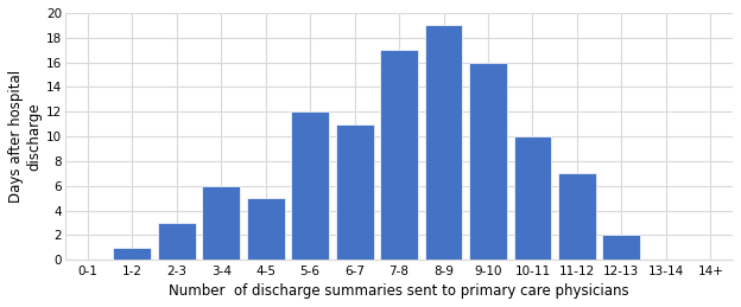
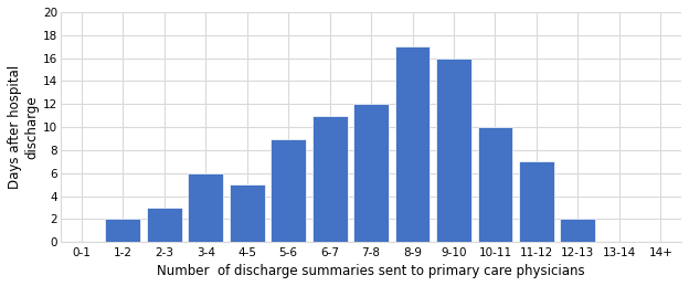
1-2: 1 -> 2
5-6: 12 -> 9
7-8: 17 -> 12
8-9: 19 -> 17
